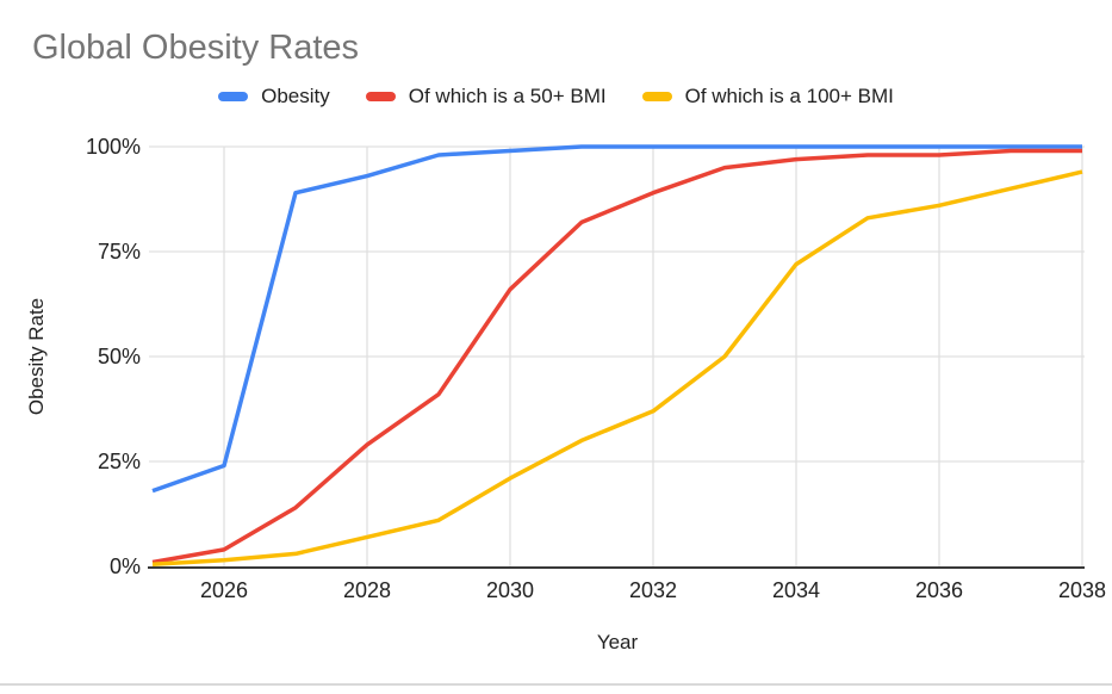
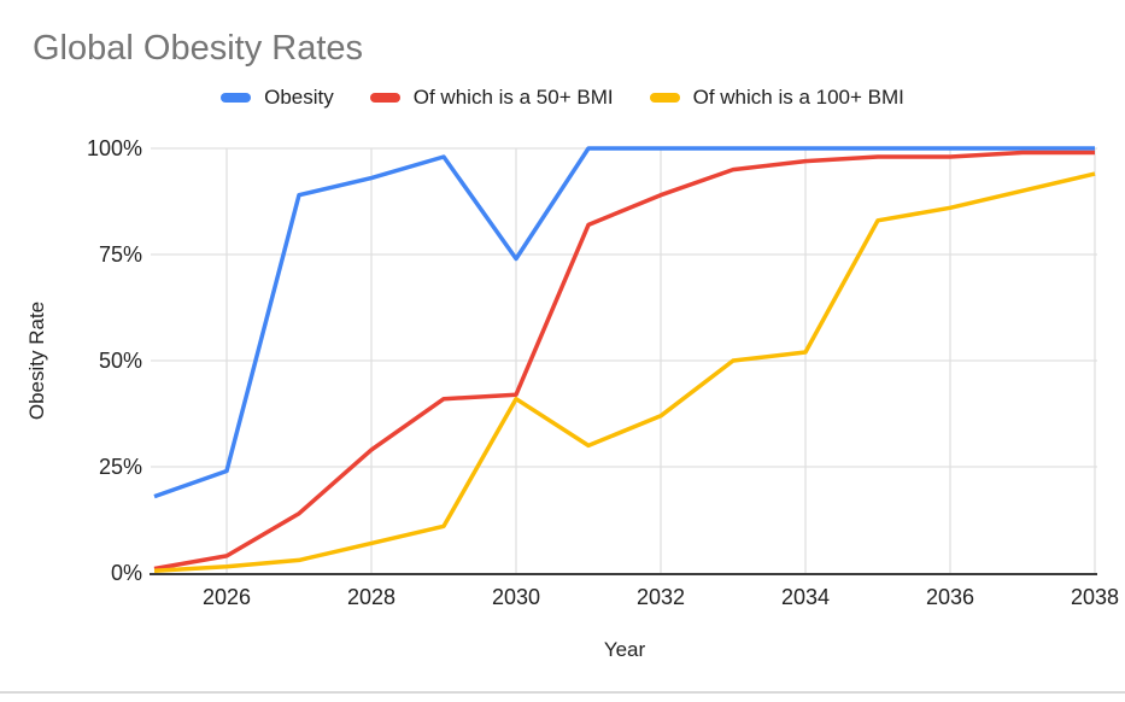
Obesity/2030: 99% -> 74%
Of which is a 50+ BMI/2030: 66% -> 42%
Of which is a 100+ BMI/2030: 21% -> 41%
Of which is a 100+ BMI/2034: 72% -> 52%
